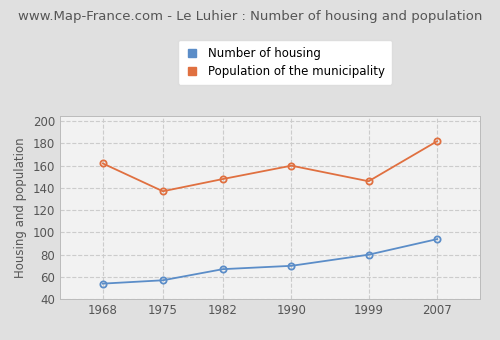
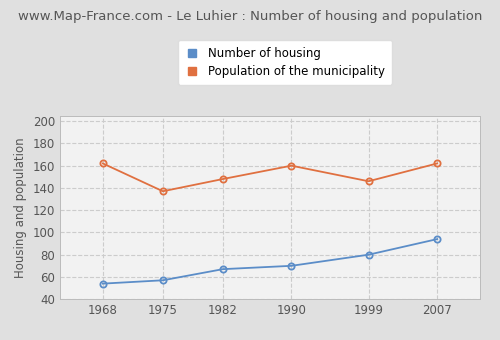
Population of the municipality/2007: 182 -> 162
